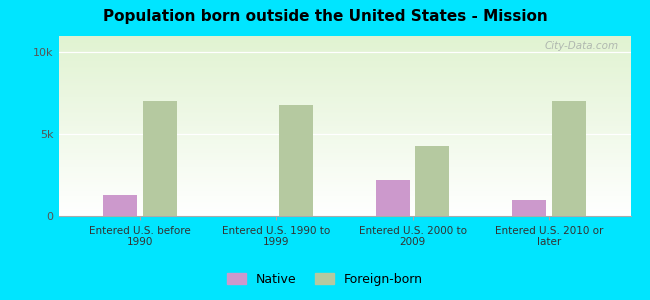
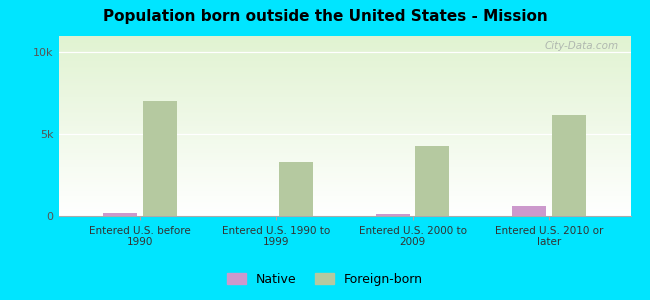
Native/Entered U.S. before 1990: 1.3k -> 0.2k
Foreign-born/Entered U.S. 1990 to 1999: 6.8k -> 3.3k
Native/Entered U.S. 2000 to 2009: 2.2k -> 0.1k
Native/Entered U.S. 2010 or later: 1.0k -> 0.6k
Foreign-born/Entered U.S. 2010 or later: 7.0k -> 6.2k
